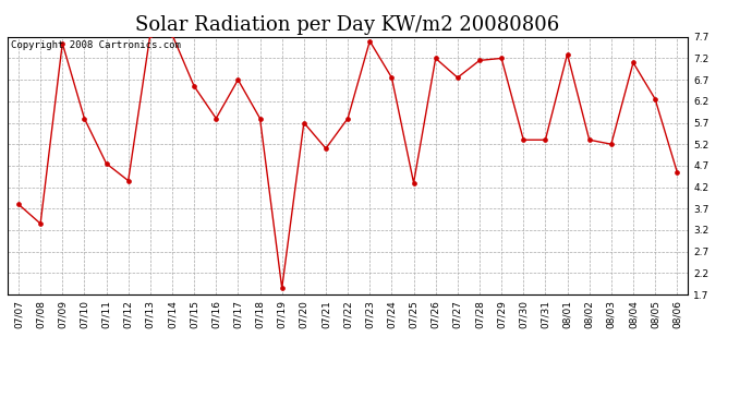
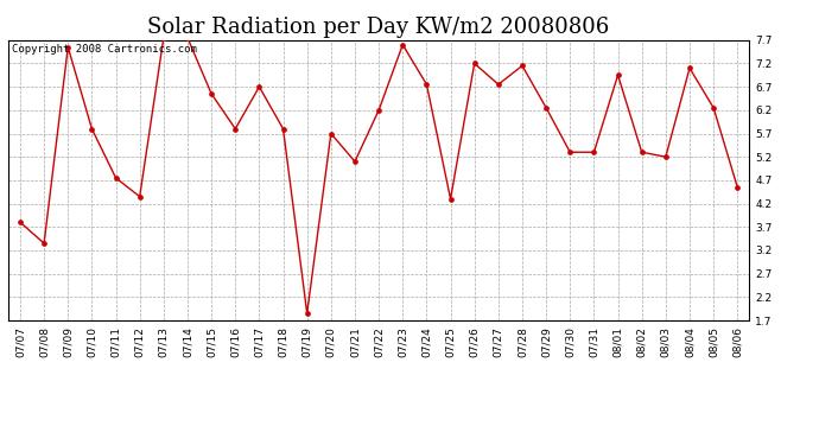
07/22: 5.80 -> 6.20
07/29: 7.20 -> 6.25
08/01: 7.30 -> 6.95
